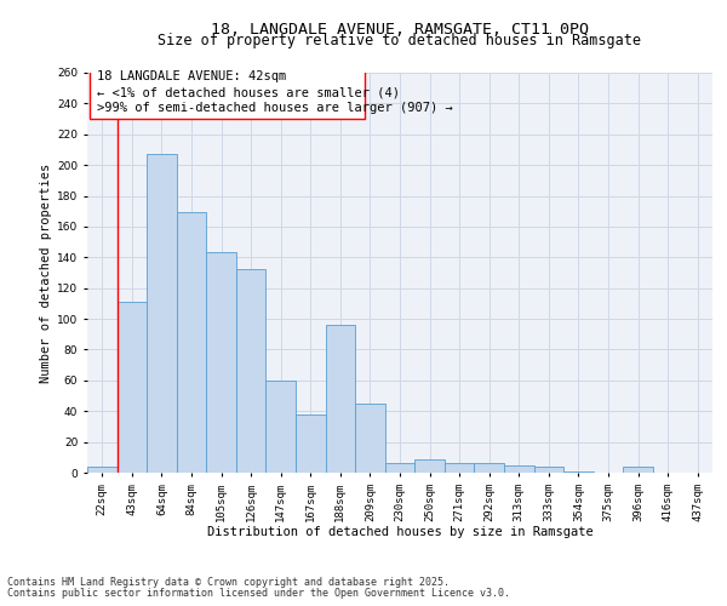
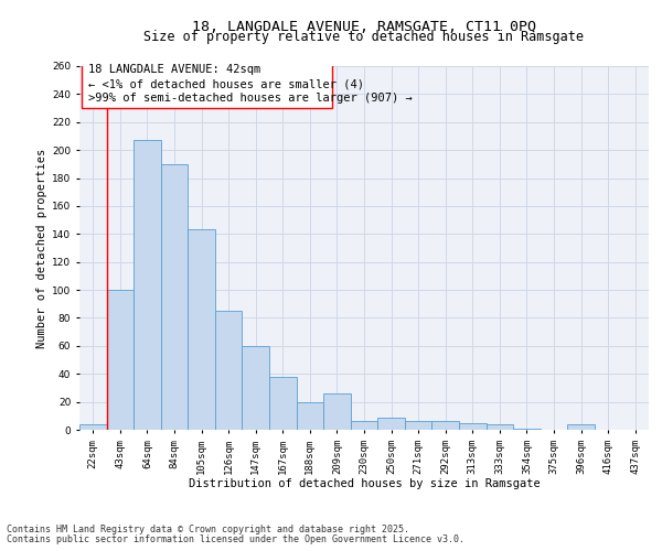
43sqm: 111 -> 100
84sqm: 169 -> 190
126sqm: 132 -> 85
188sqm: 96 -> 20
209sqm: 45 -> 26
